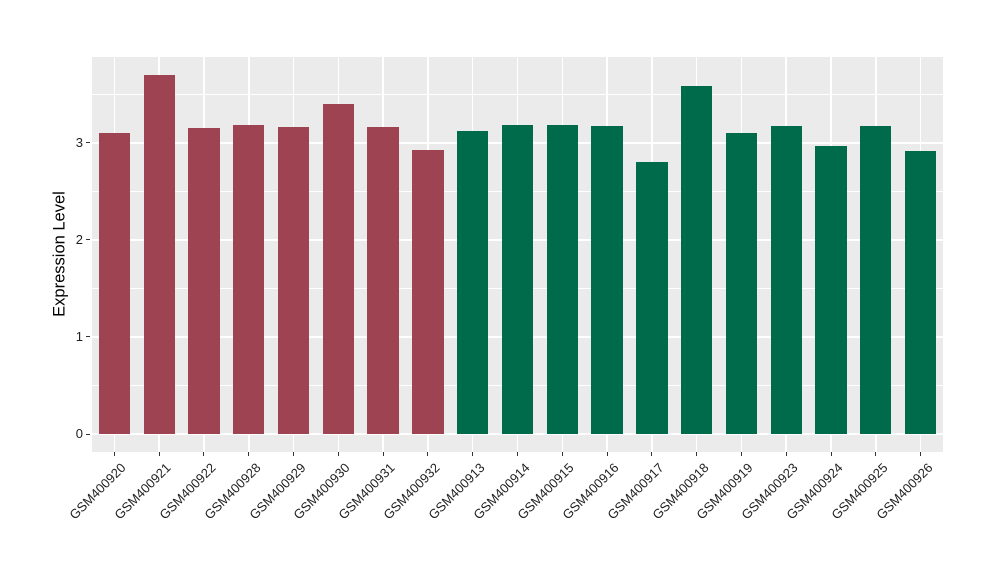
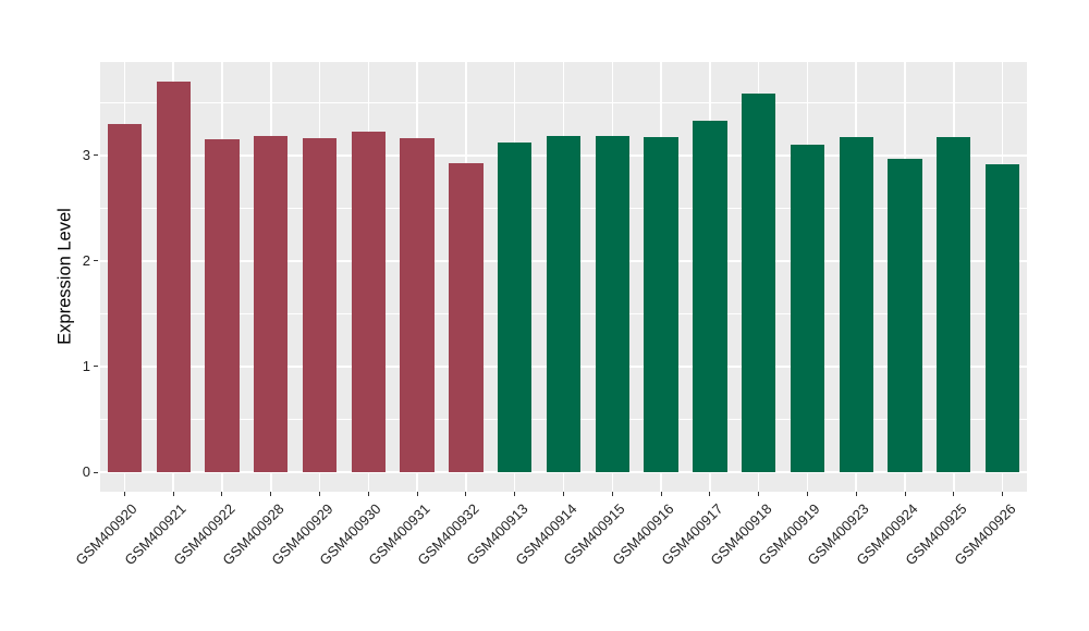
GSM400920: 3.1 -> 3.3
GSM400930: 3.4 -> 3.2
GSM400917: 2.8 -> 3.3
